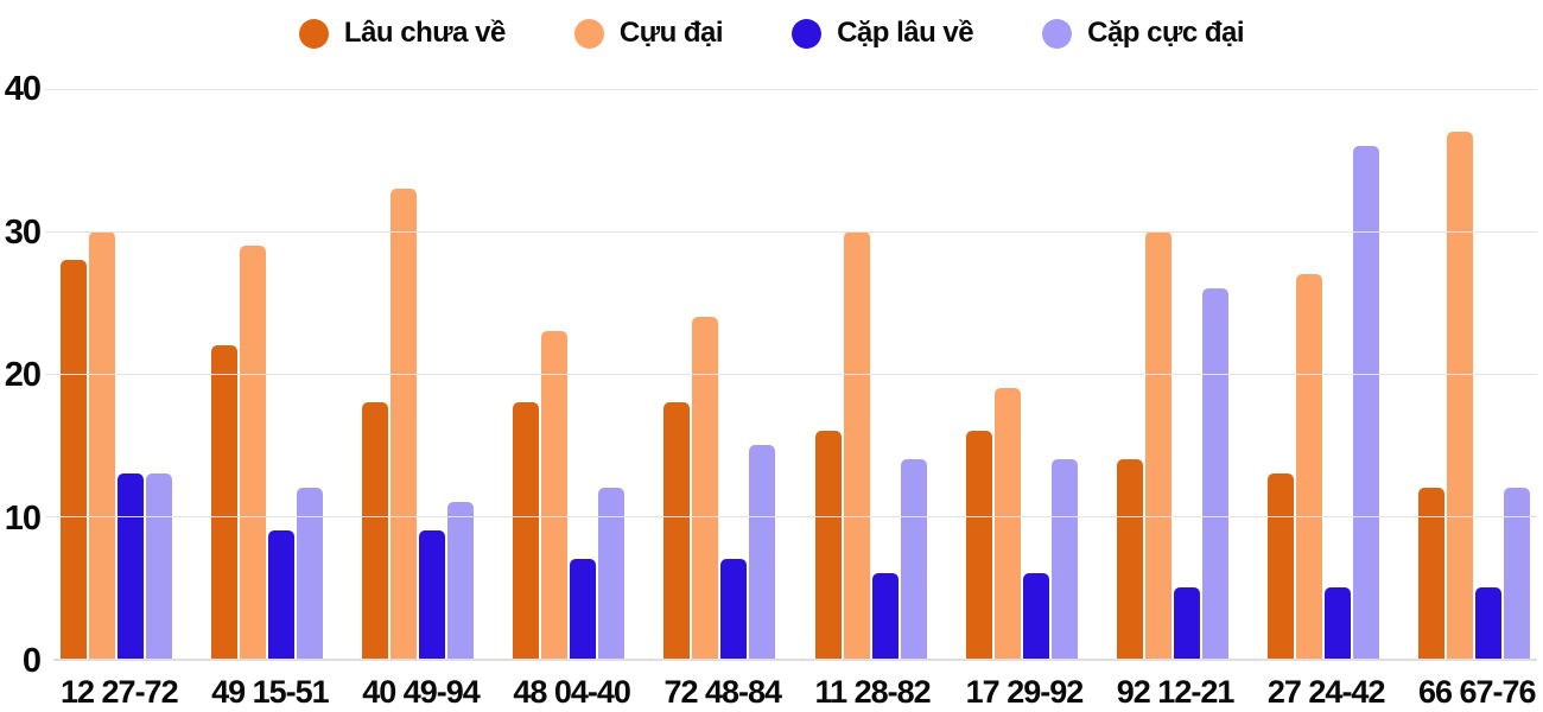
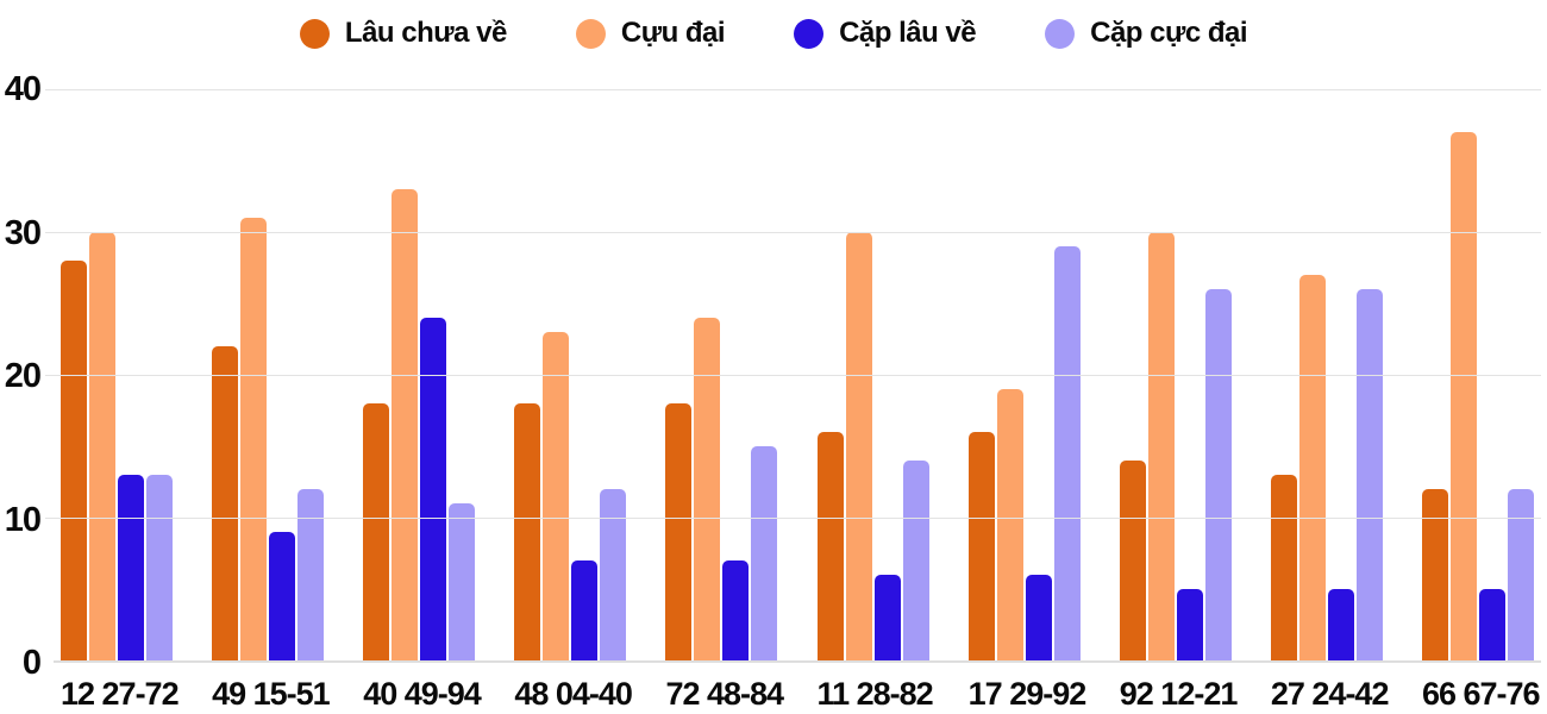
Cựu đại/49 15-51: 29 -> 31
Cặp lâu về/40 49-94: 9 -> 24
Cặp cực đại/17 29-92: 14 -> 29
Cặp cực đại/27 24-42: 36 -> 26
